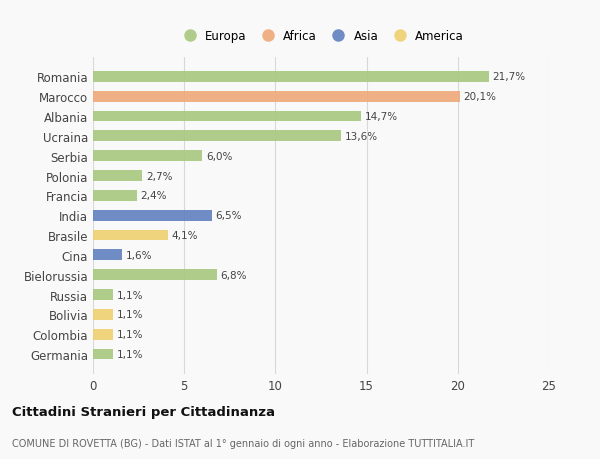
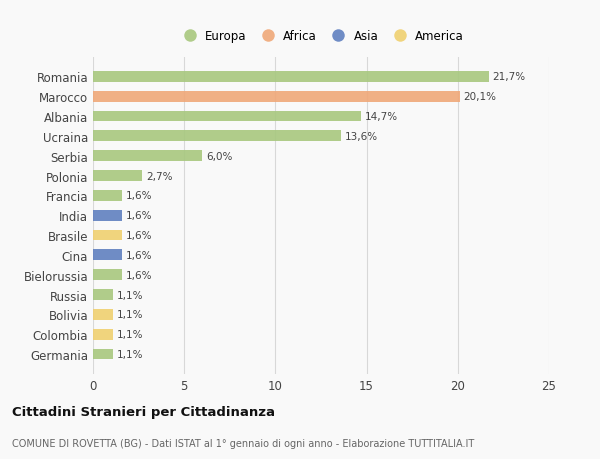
Francia: 2,4% -> 1,6%
India: 6,5% -> 1,6%
Brasile: 4,1% -> 1,6%
Bielorussia: 6,8% -> 1,6%
